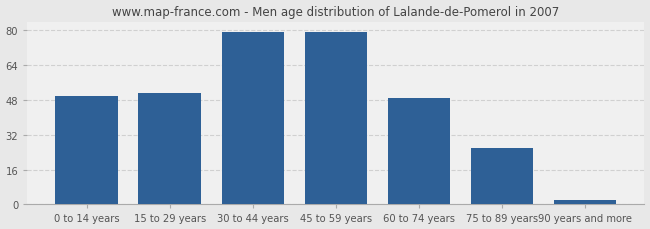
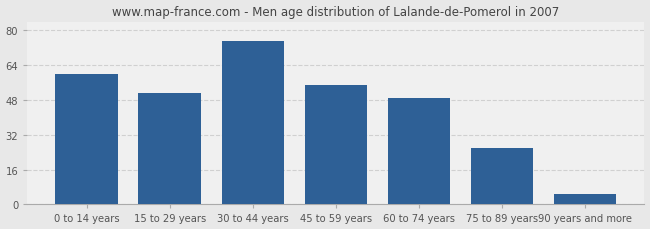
0 to 14 years: 50 -> 60
30 to 44 years: 79 -> 75
45 to 59 years: 79 -> 55
90 years and more: 2 -> 5
